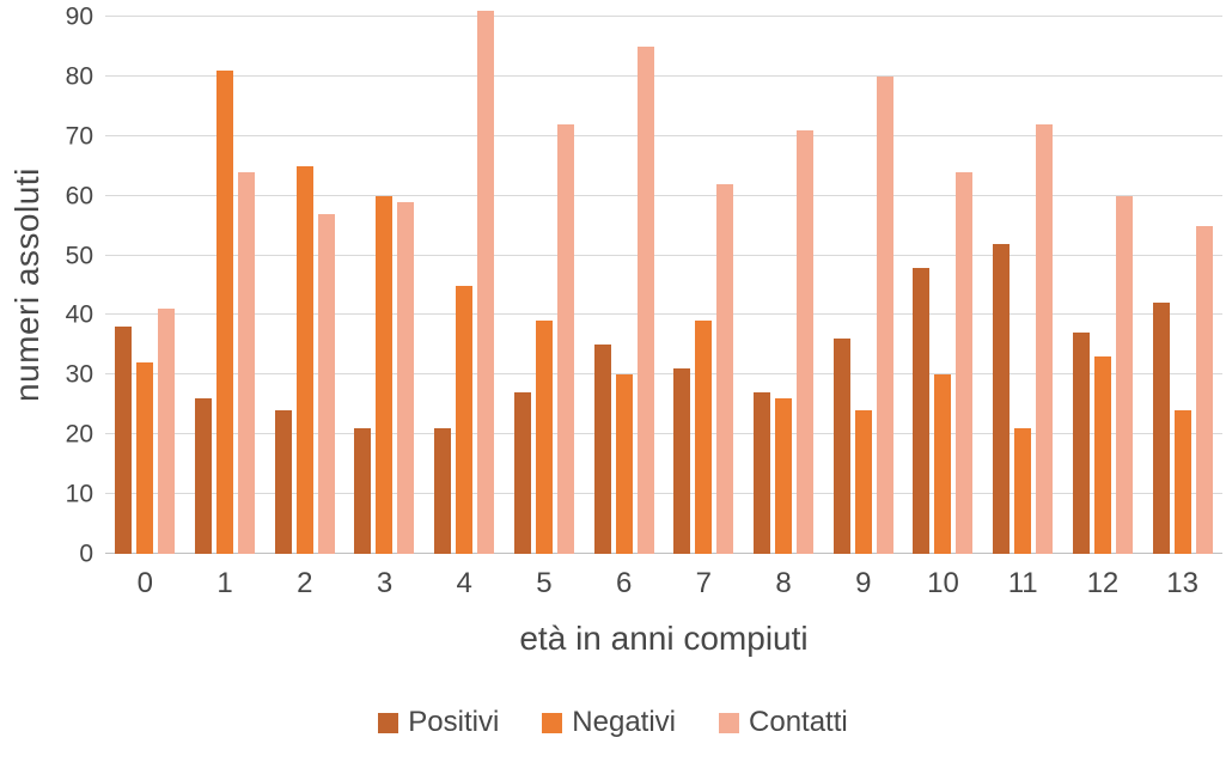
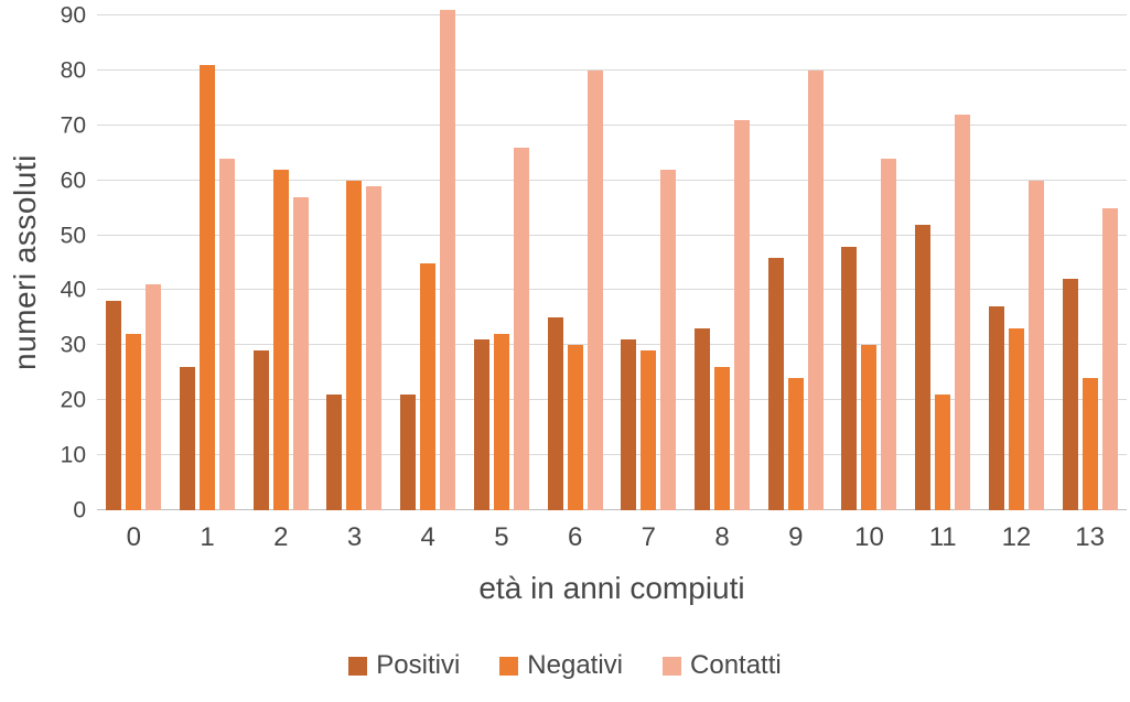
Positivi/2: 24 -> 29
Negativi/2: 65 -> 62
Positivi/5: 27 -> 31
Negativi/5: 39 -> 32
Contatti/5: 72 -> 66
Contatti/6: 85 -> 80
Negativi/7: 39 -> 29
Positivi/8: 27 -> 33
Positivi/9: 36 -> 46
